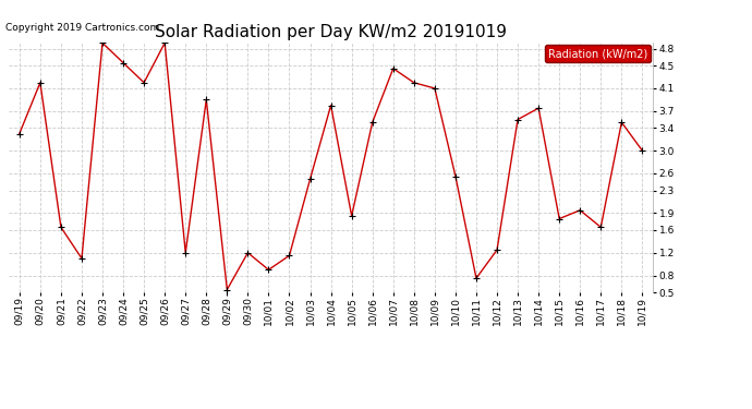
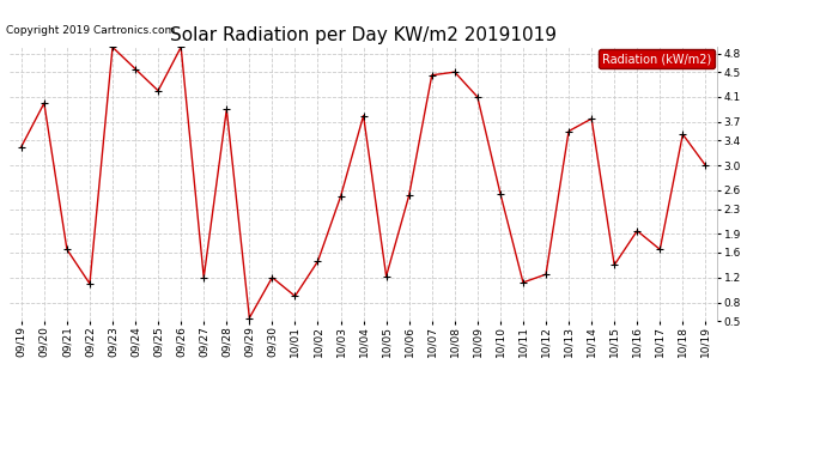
09/20: 4.20 -> 4.00
10/02: 1.15 -> 1.46
10/05: 1.85 -> 1.22
10/06: 3.50 -> 2.52
10/08: 4.20 -> 4.50
10/11: 0.75 -> 1.12
10/15: 1.80 -> 1.40
